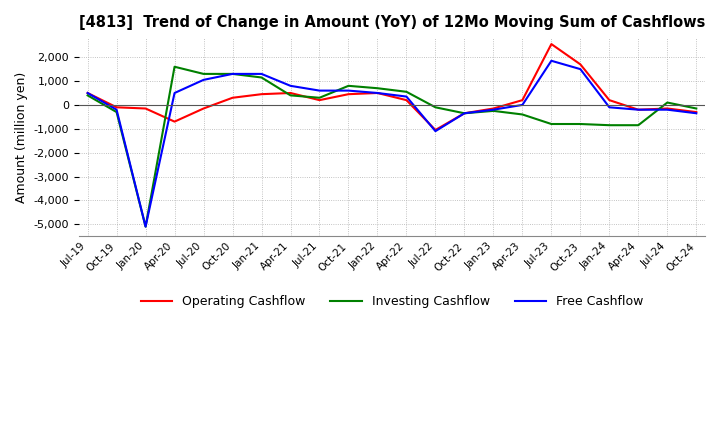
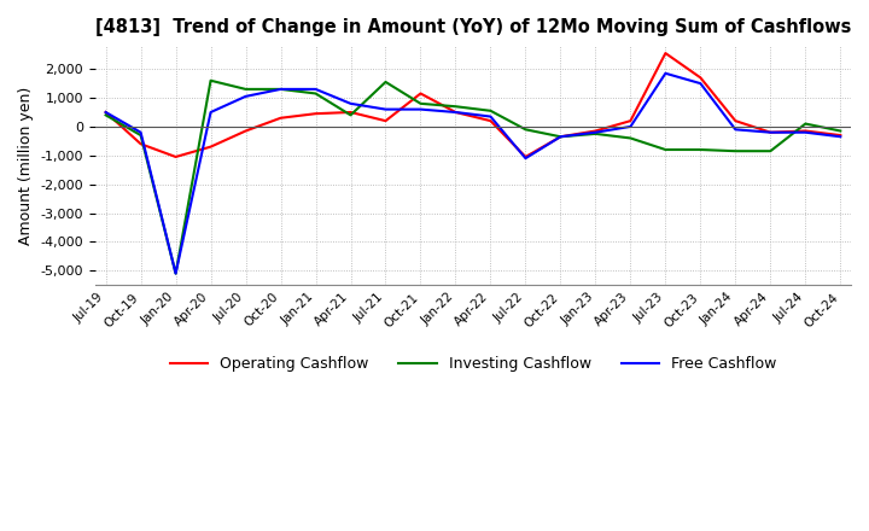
Operating Cashflow/Oct-19: -100 -> -600
Operating Cashflow/Jan-20: -150 -> -1,050
Investing Cashflow/Jul-21: 300 -> 1,550
Operating Cashflow/Oct-21: 450 -> 1,150
